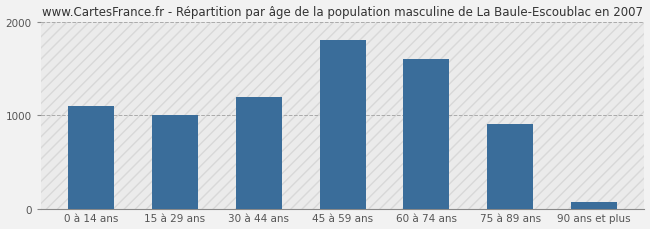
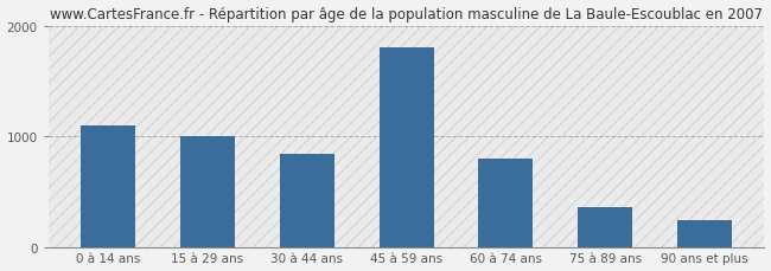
30 à 44 ans: 1200 -> 840
60 à 74 ans: 1600 -> 800
75 à 89 ans: 900 -> 360
90 ans et plus: 80 -> 240
